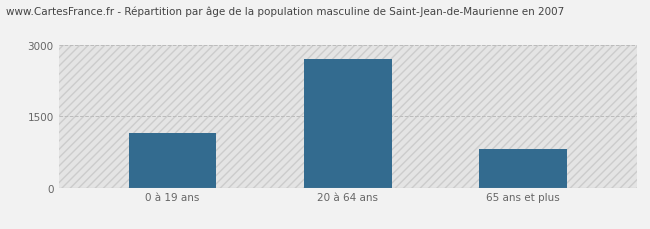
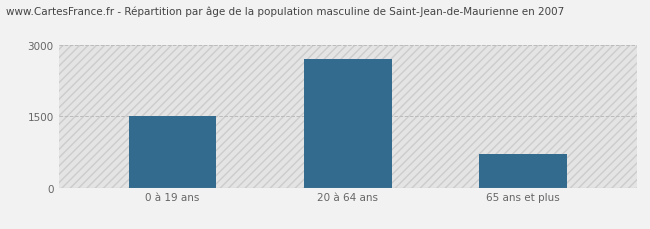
0 à 19 ans: 1150 -> 1500
65 ans et plus: 820 -> 700
